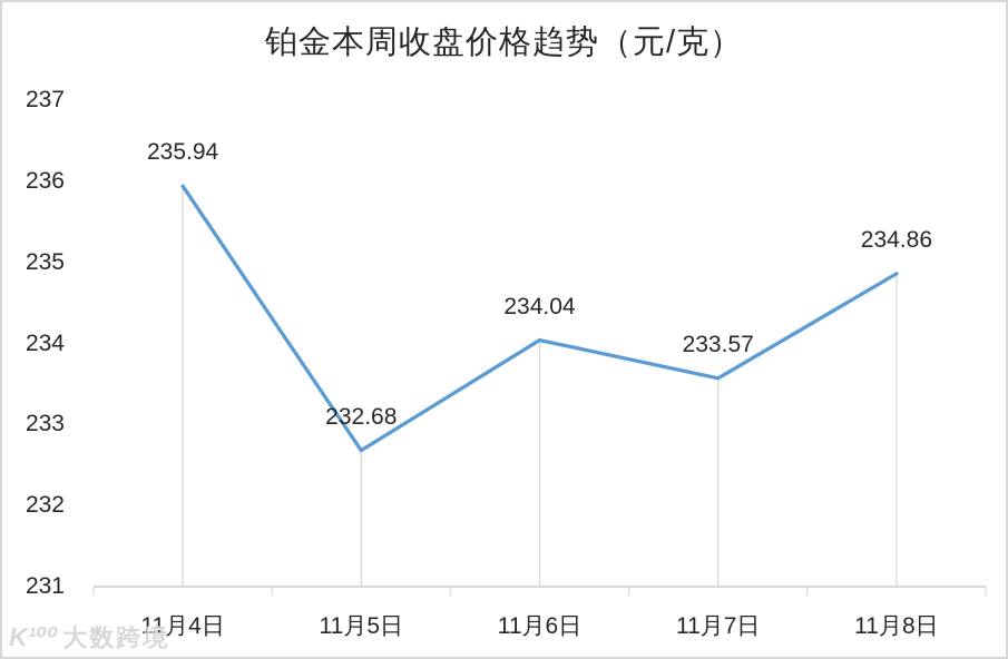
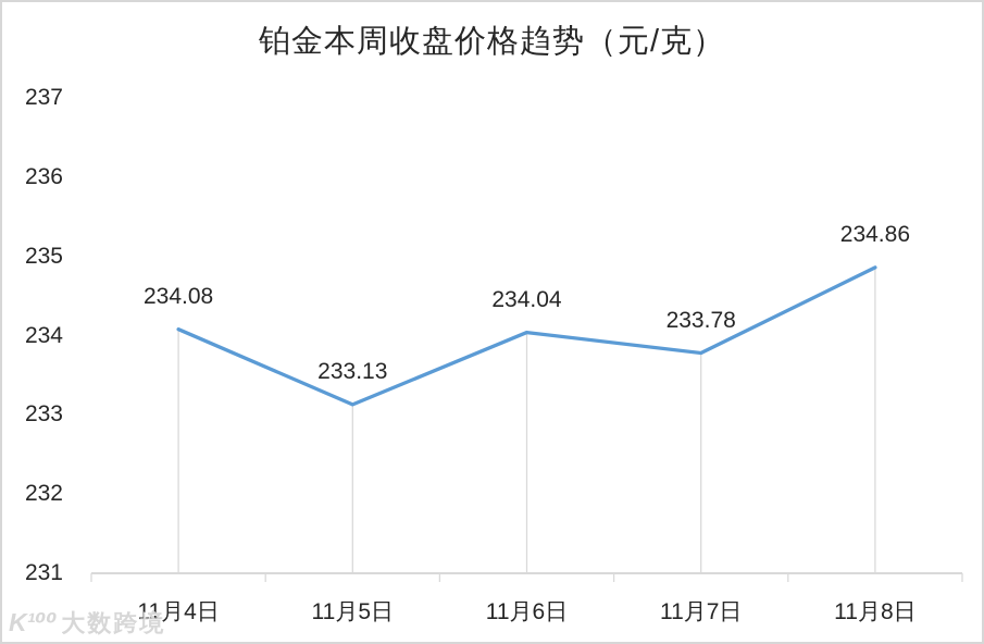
11月4日: 235.94 -> 234.08
11月5日: 232.68 -> 233.13
11月7日: 233.57 -> 233.78
